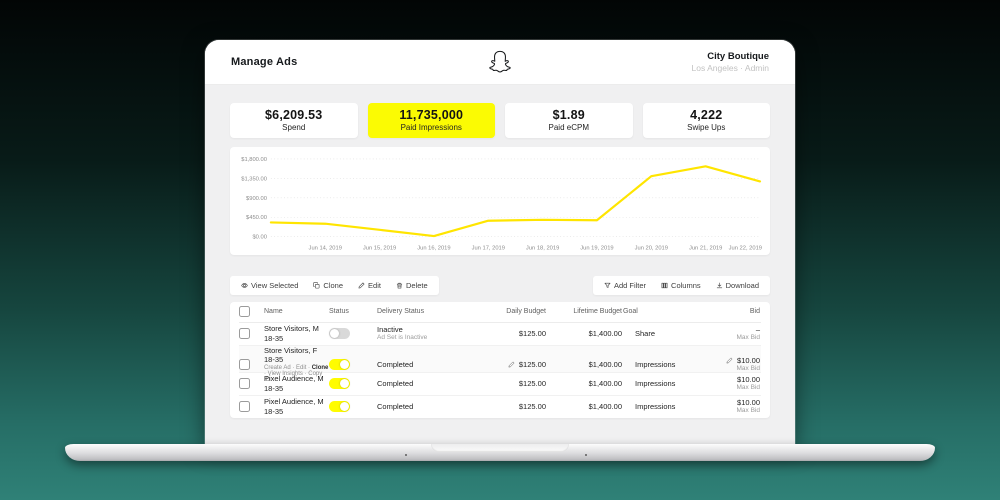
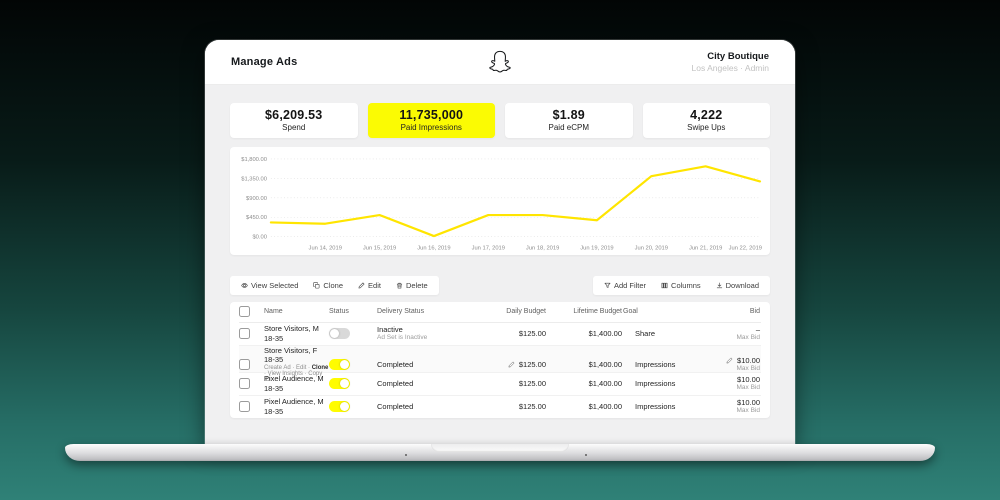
Jun 15, 2019: $200 -> $500
Jun 17, 2019: $400 -> $500
Jun 18, 2019: $400 -> $500
